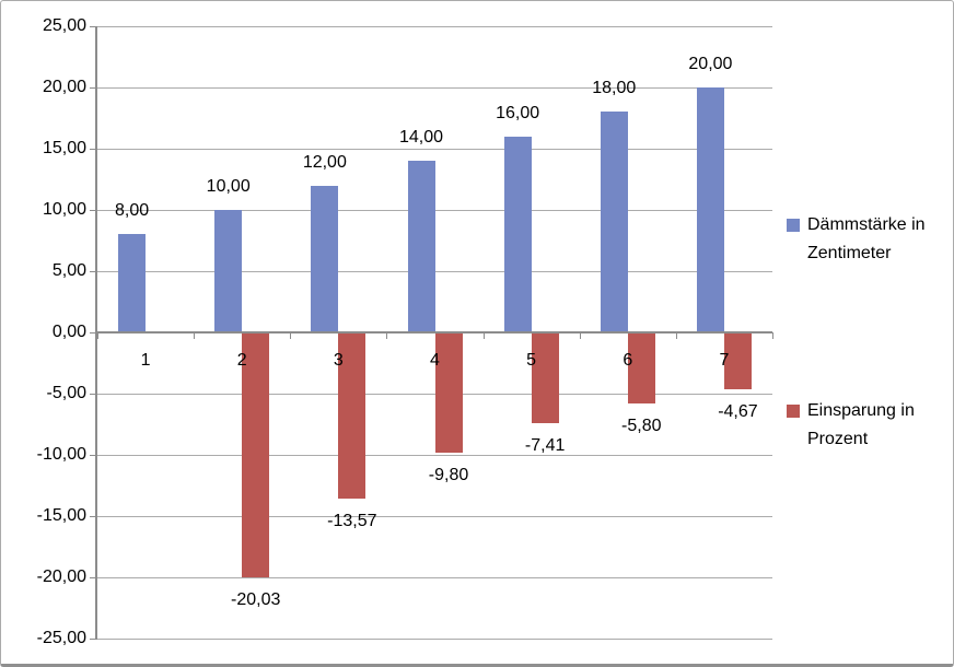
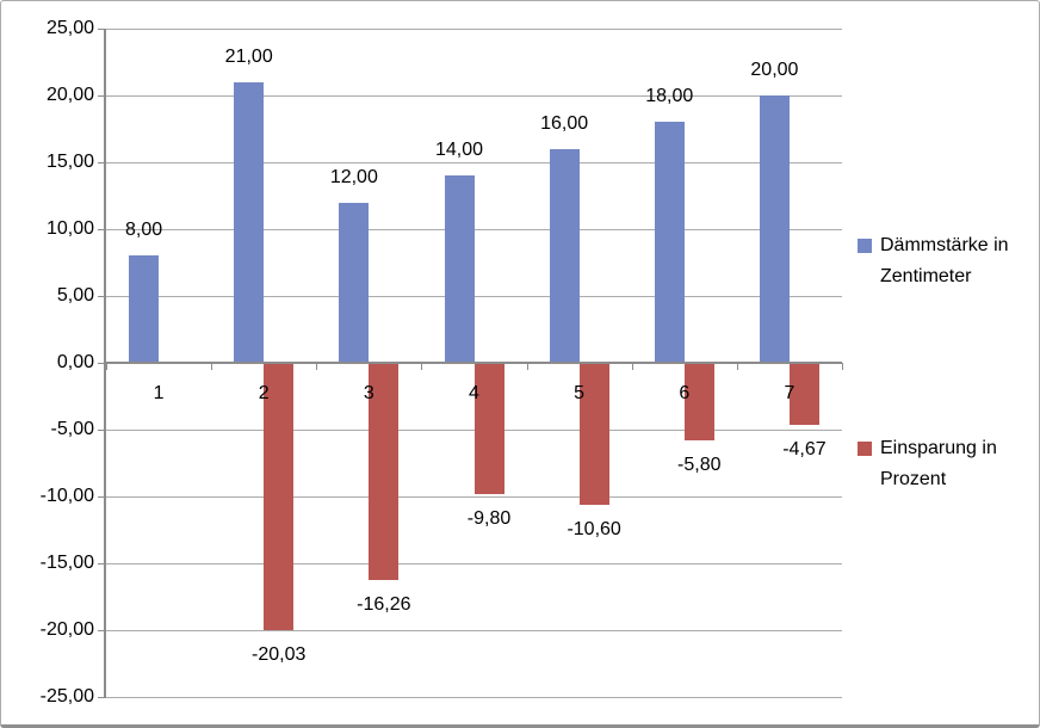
Dämmstärke in Zentimeter/2: 10,00 -> 21,00
Einsparung in Prozent/3: -13,57 -> -16,26
Einsparung in Prozent/5: -7,41 -> -10,60
